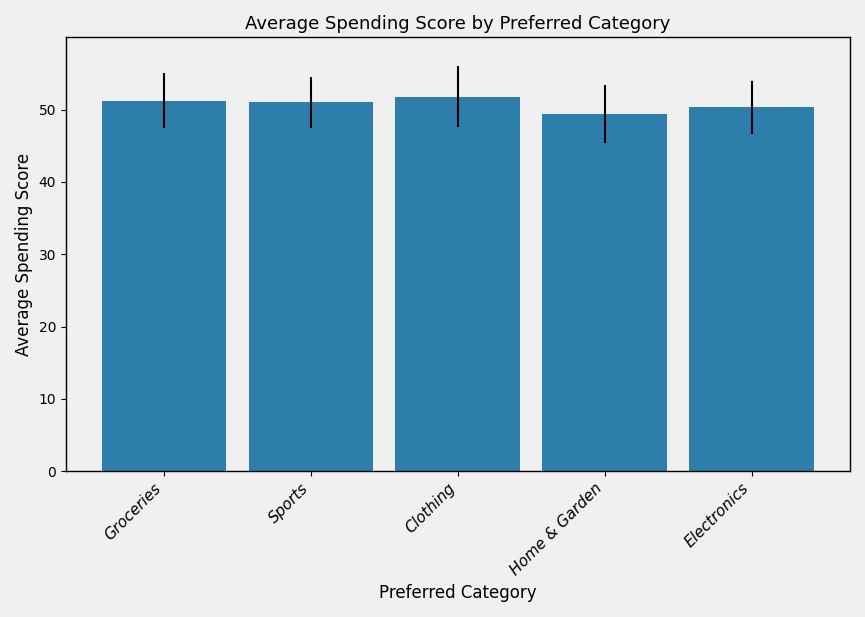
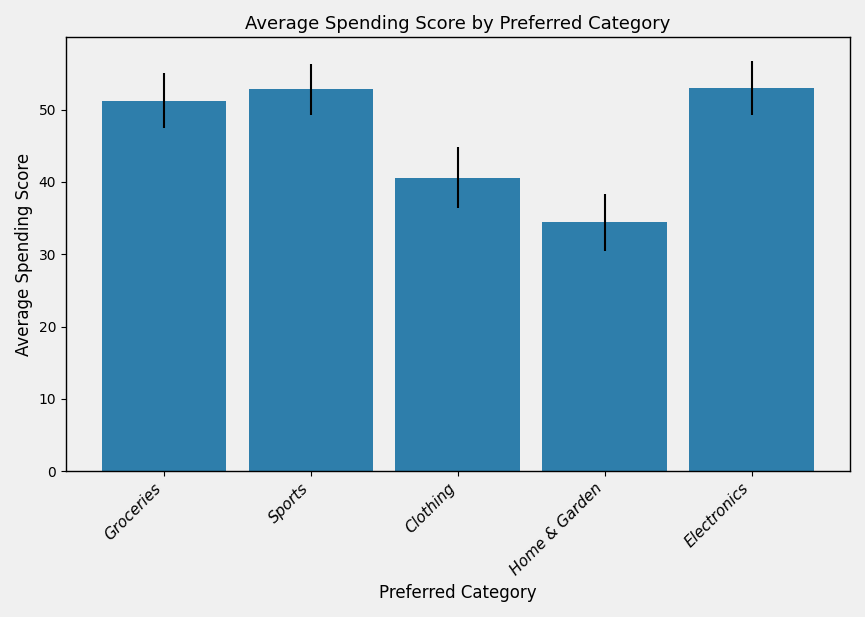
Sports: 51.0 -> 52.8
Clothing: 51.8 -> 40.6
Home & Garden: 49.4 -> 34.4
Electronics: 50.3 -> 53.0
